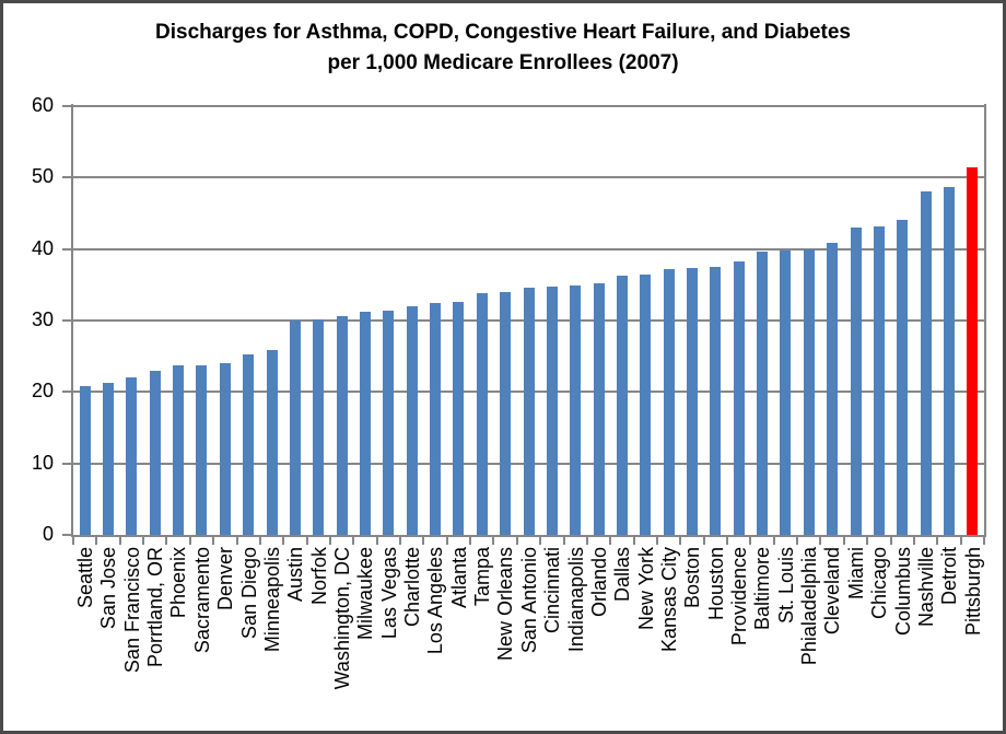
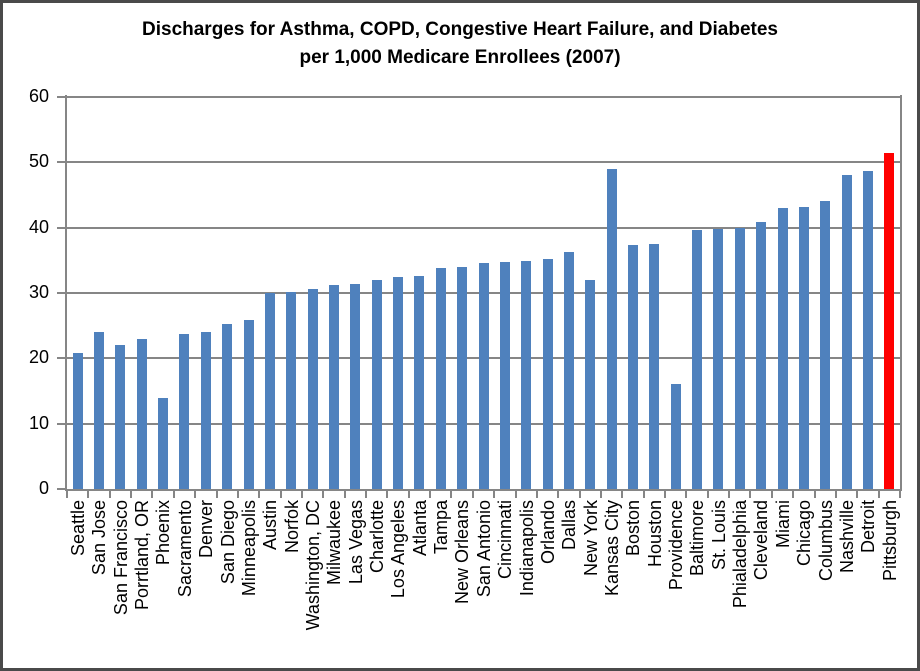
San Jose: 21 -> 24
Phoenix: 24 -> 14
New York: 36 -> 32
Kansas City: 37 -> 49
Providence: 38 -> 16
